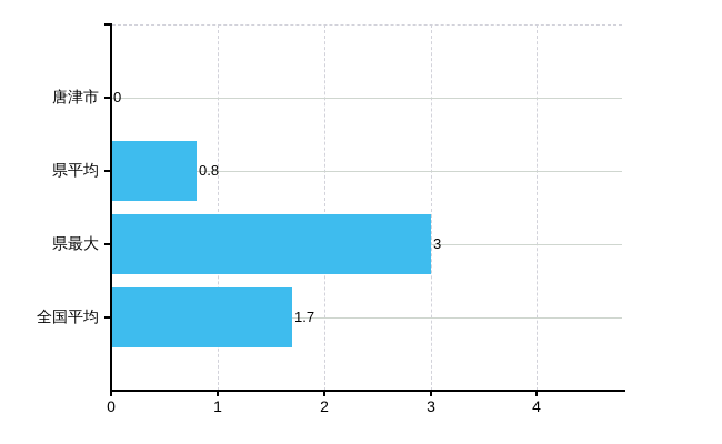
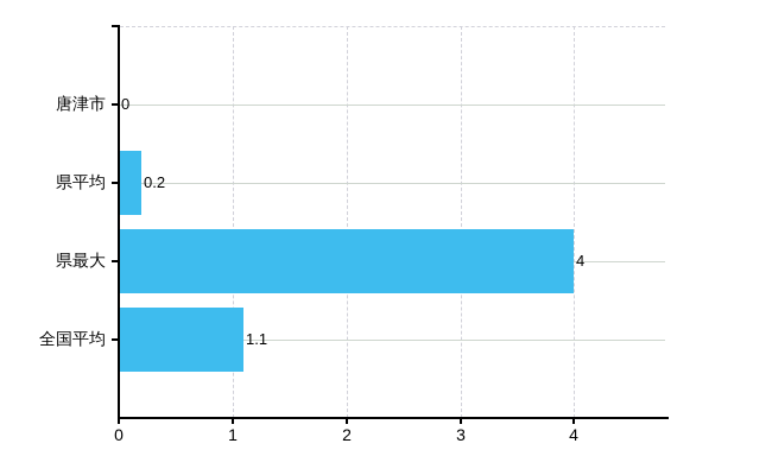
県平均: 0.8 -> 0.2
県最大: 3 -> 4
全国平均: 1.7 -> 1.1
